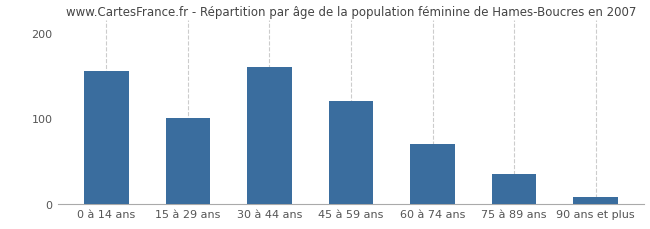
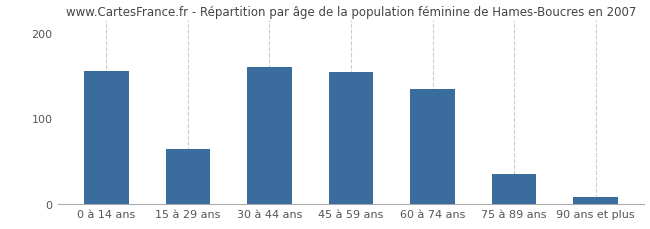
15 à 29 ans: 100 -> 64
45 à 59 ans: 120 -> 154
60 à 74 ans: 70 -> 134
